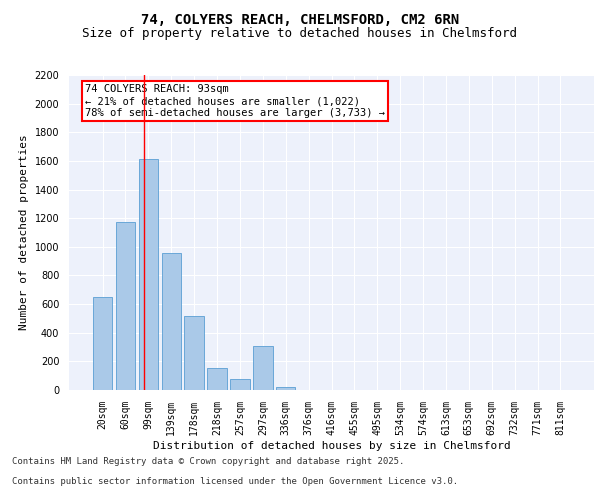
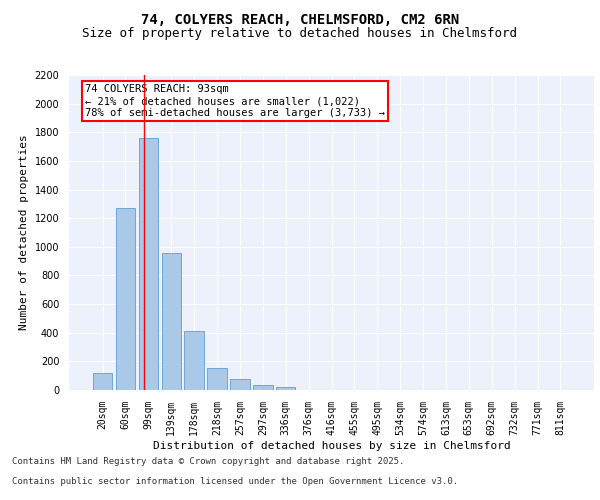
20sqm: 650 -> 120
60sqm: 1170 -> 1270
99sqm: 1610 -> 1760
178sqm: 520 -> 420
297sqm: 310 -> 40
